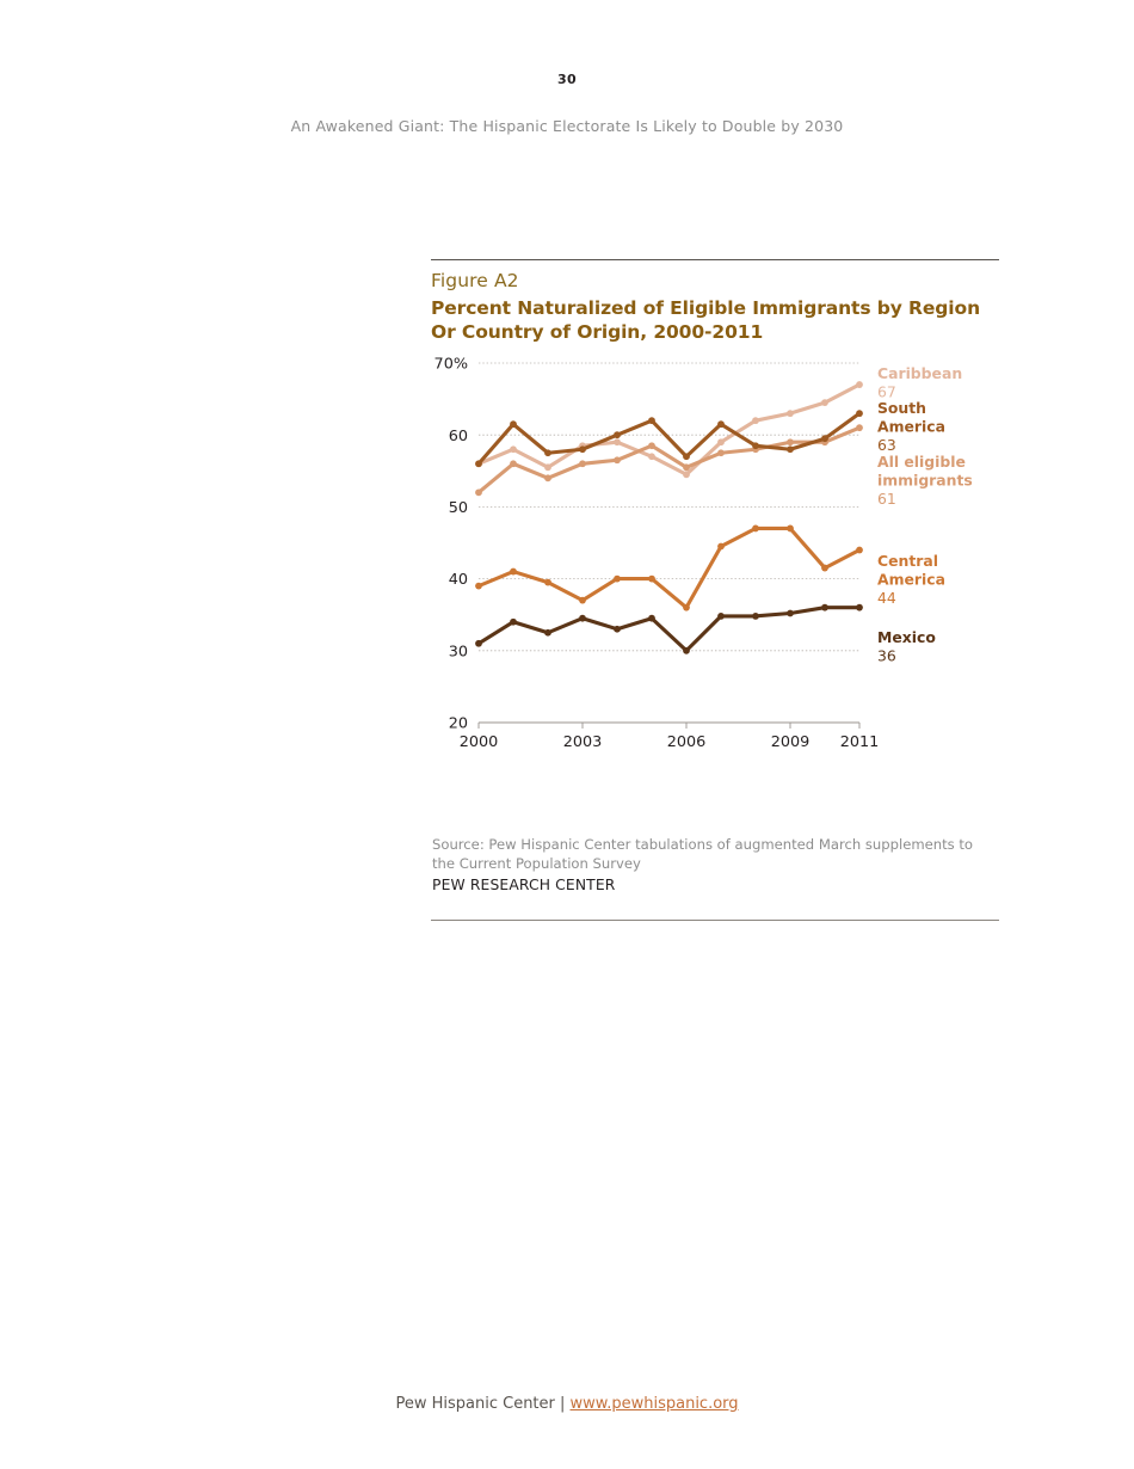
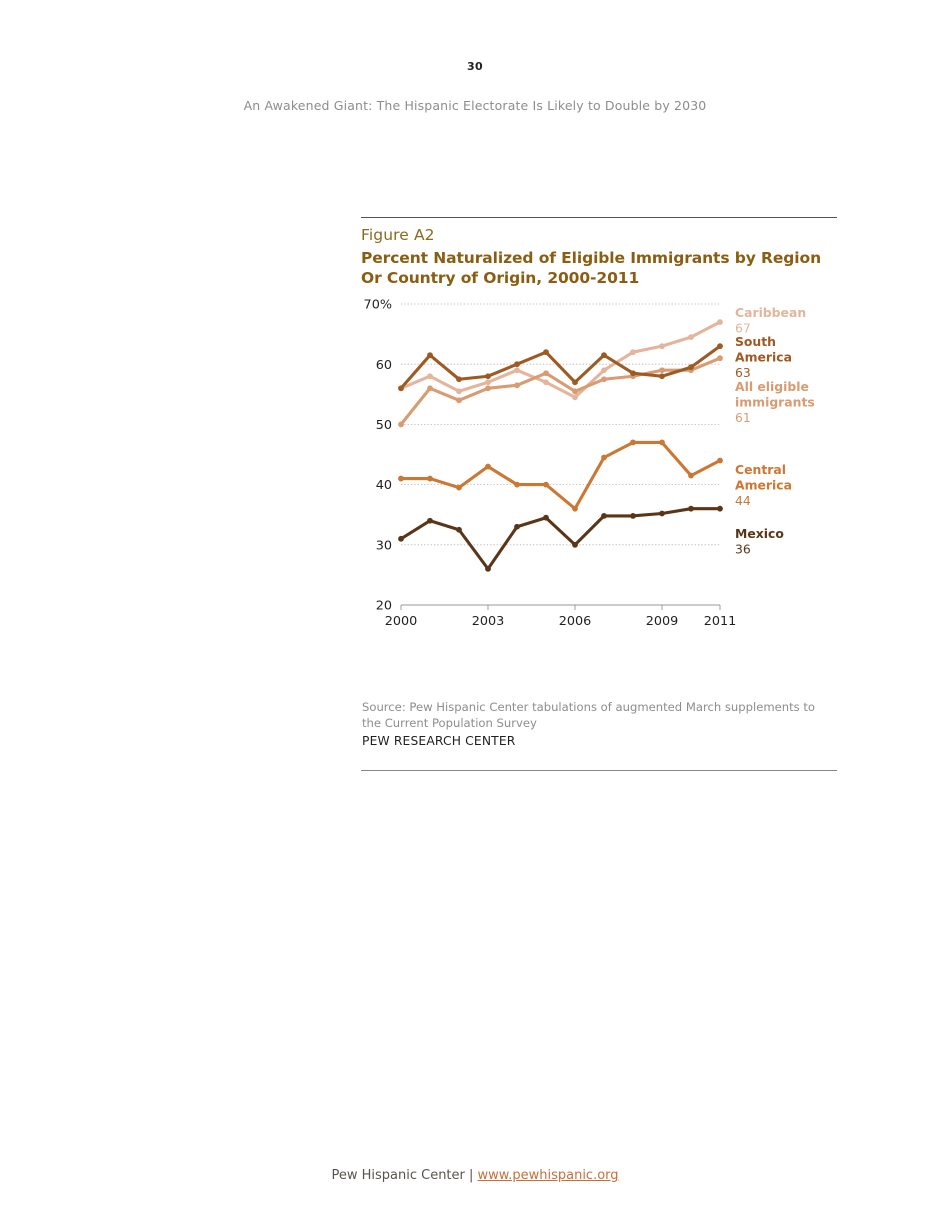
All eligible immigrants/2000: 52% -> 50%
Central America/2000: 39% -> 41%
Caribbean/2003: 58% -> 57%
Central America/2003: 37% -> 43%
Mexico/2003: 34% -> 26%
